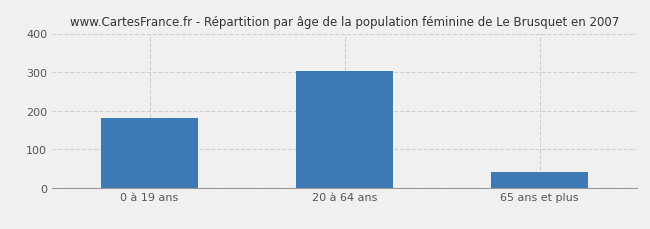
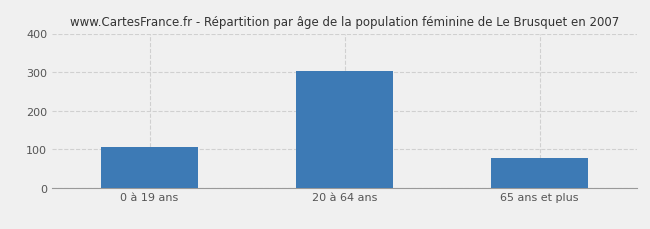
0 à 19 ans: 180 -> 105
65 ans et plus: 40 -> 78
